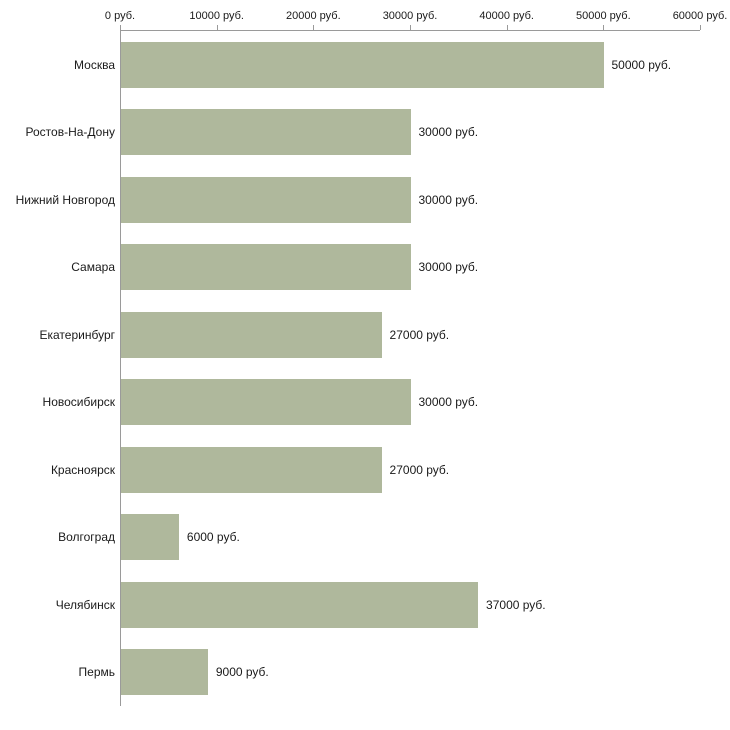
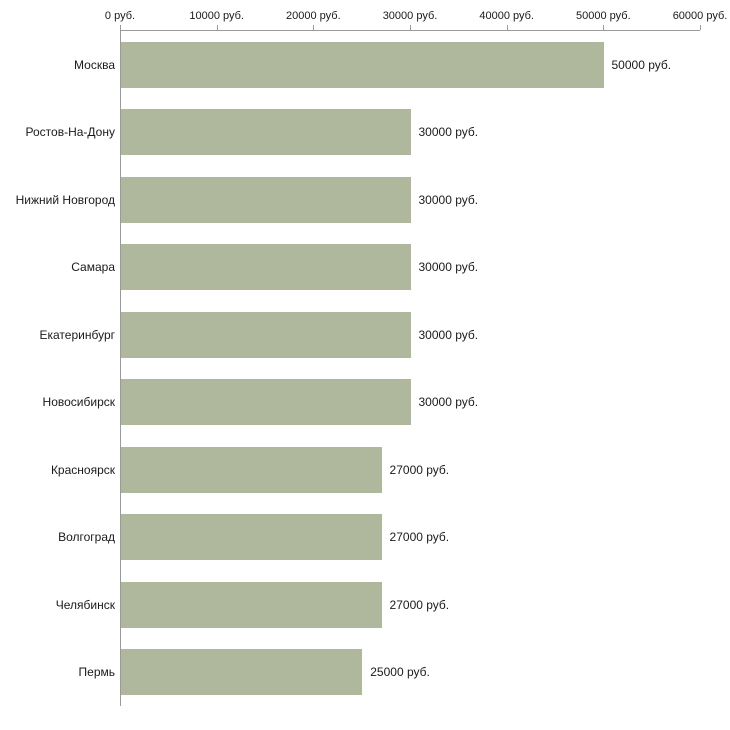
Екатеринбург: 27000 -> 30000
Волгоград: 6000 -> 27000
Челябинск: 37000 -> 27000
Пермь: 9000 -> 25000
